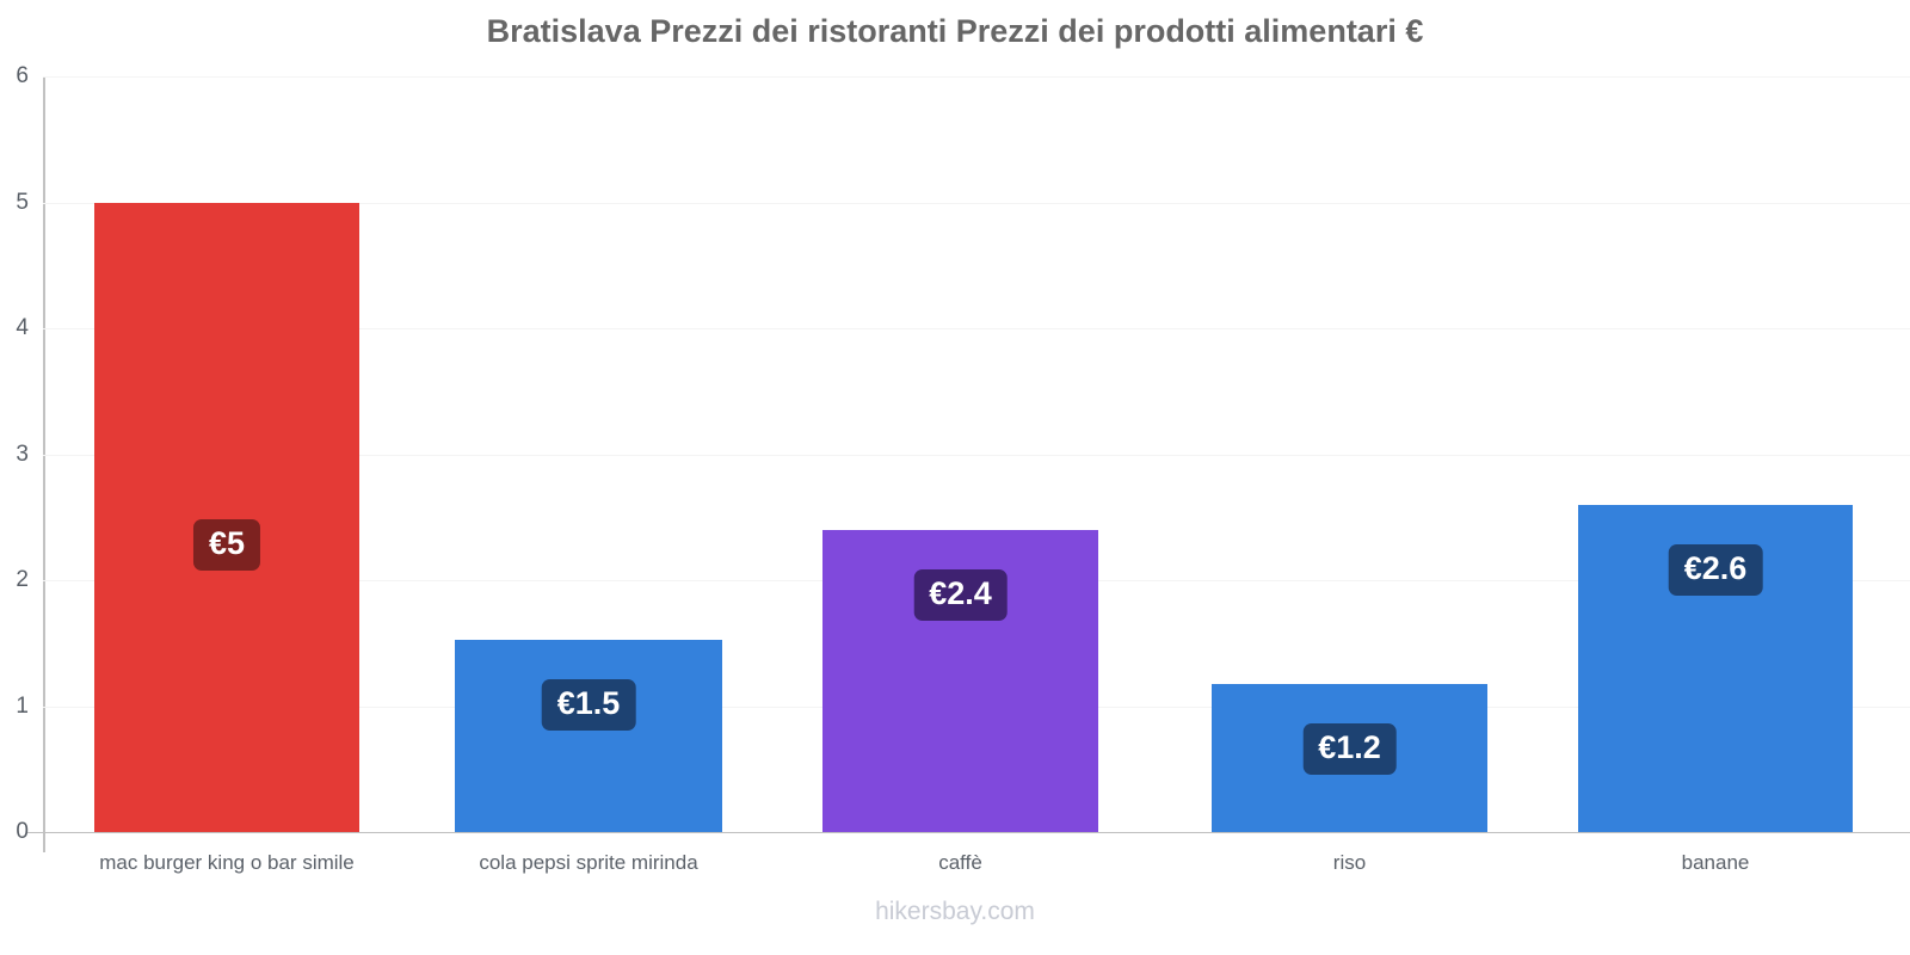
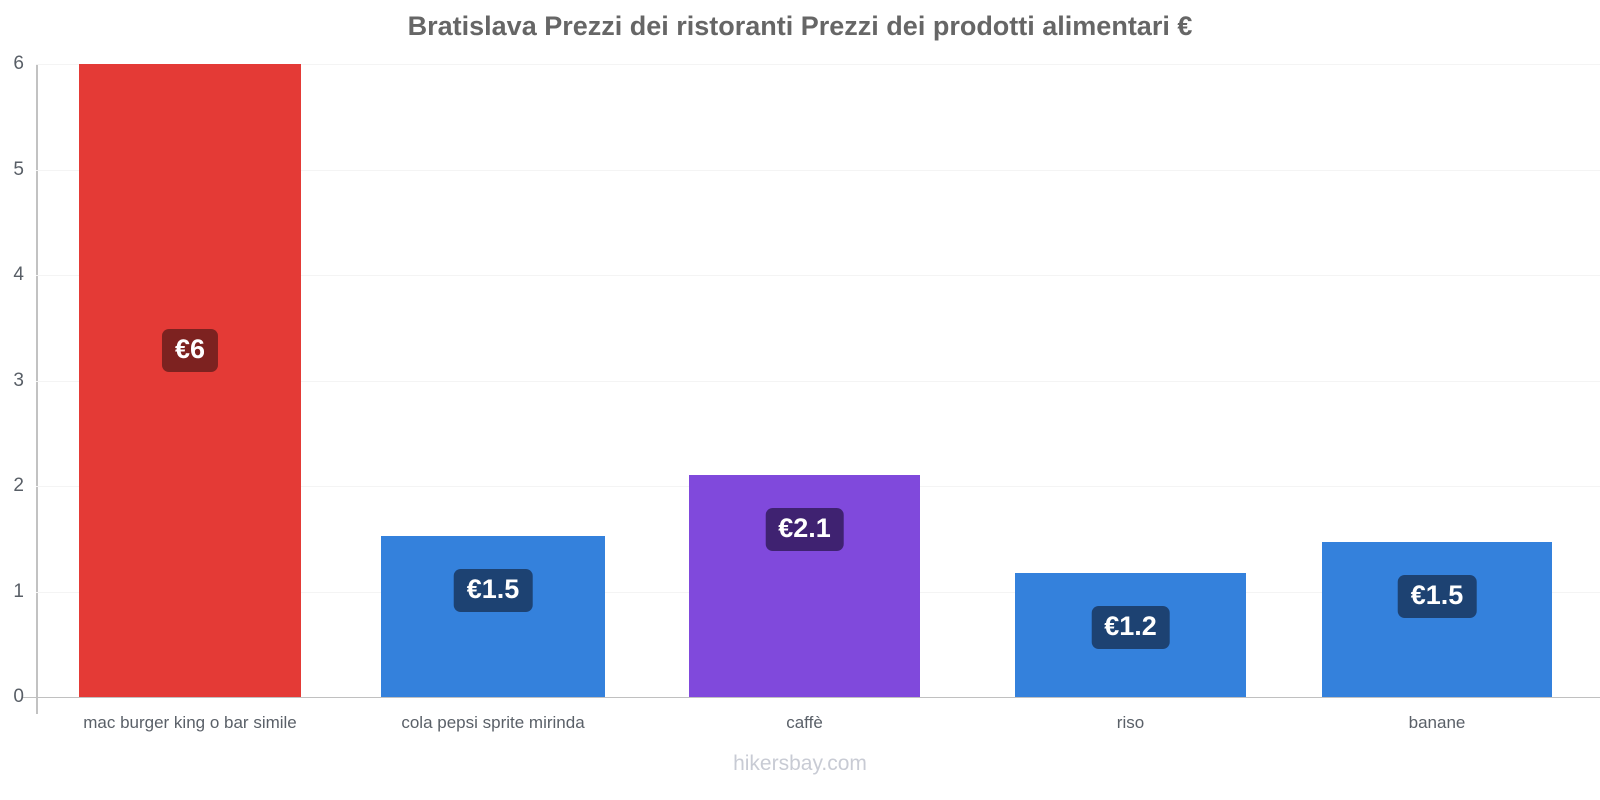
mac burger king o bar simile: €5 -> €6
caffè: €2.4 -> €2.1
banane: €2.6 -> €1.5
